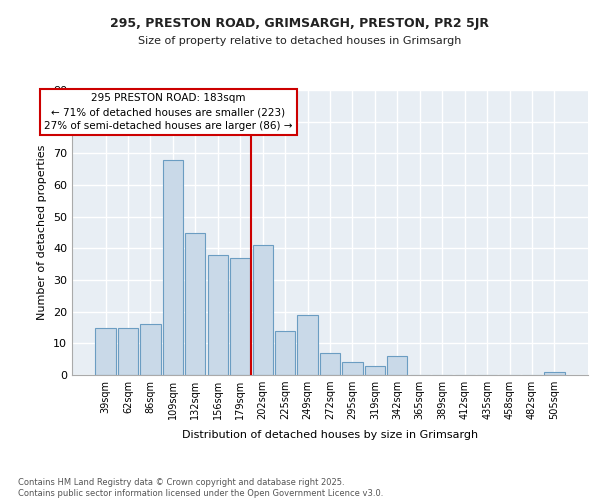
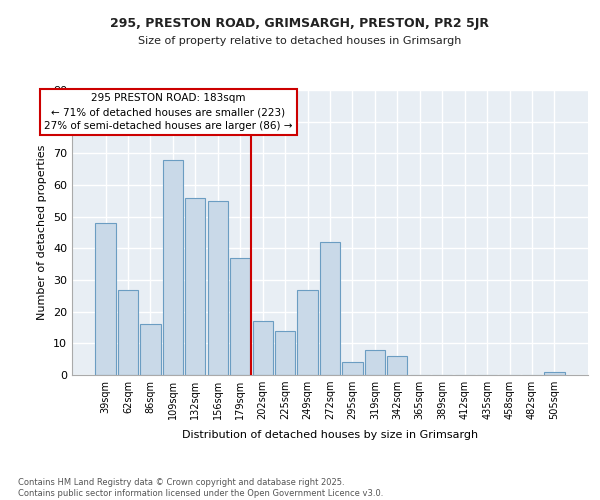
39sqm: 15 -> 48
62sqm: 15 -> 27
132sqm: 45 -> 56
156sqm: 38 -> 55
202sqm: 41 -> 17
249sqm: 19 -> 27
272sqm: 7 -> 42
319sqm: 3 -> 8
